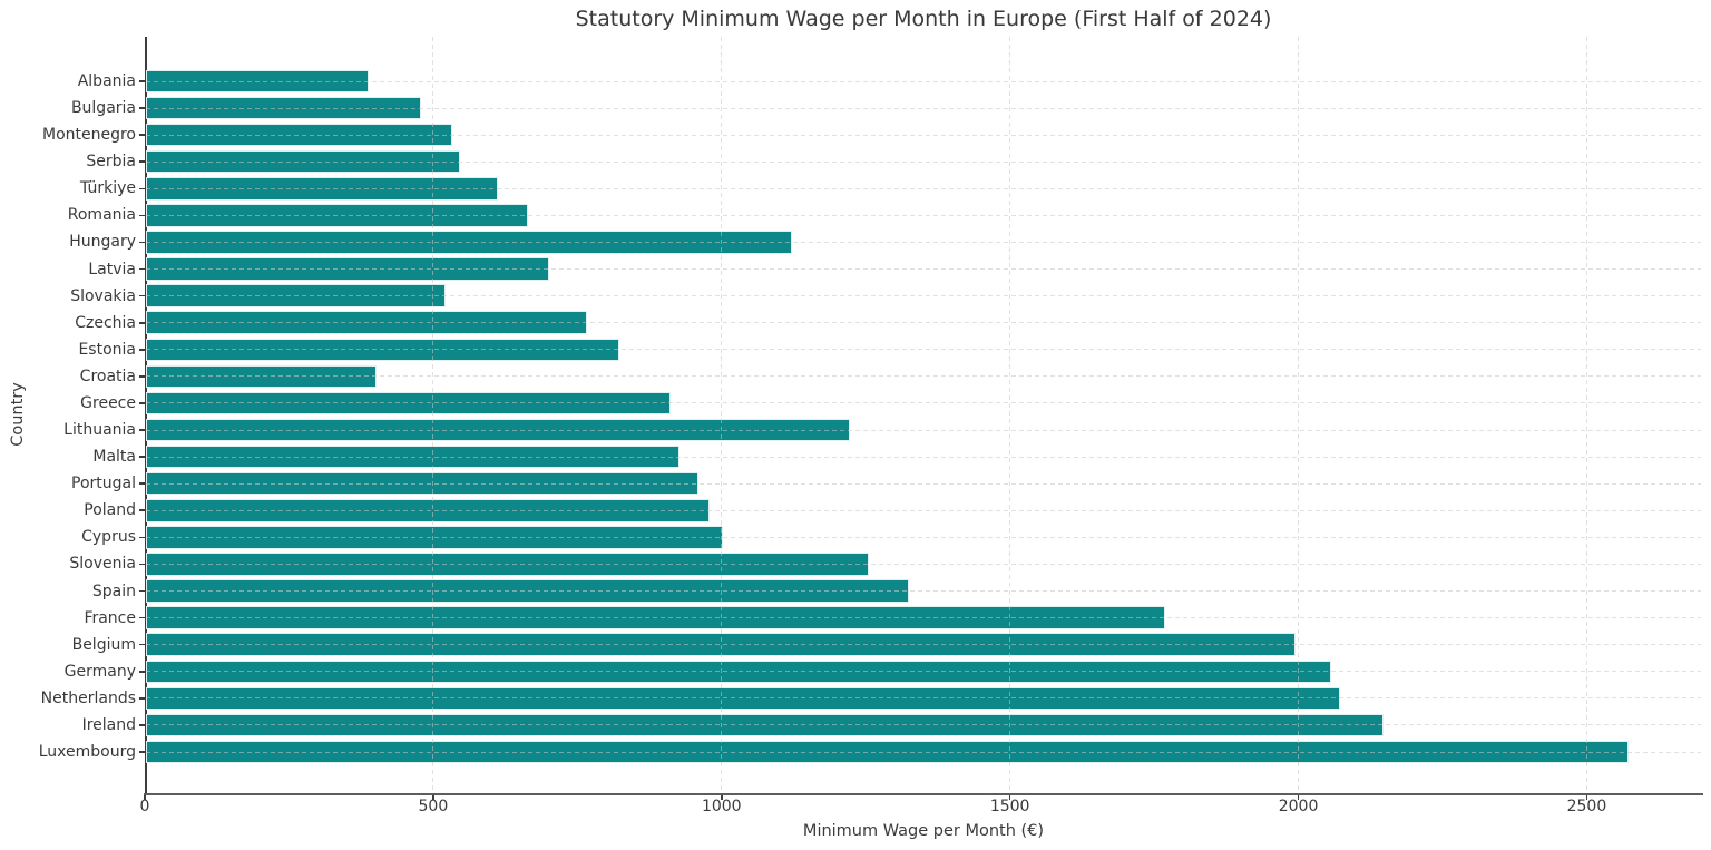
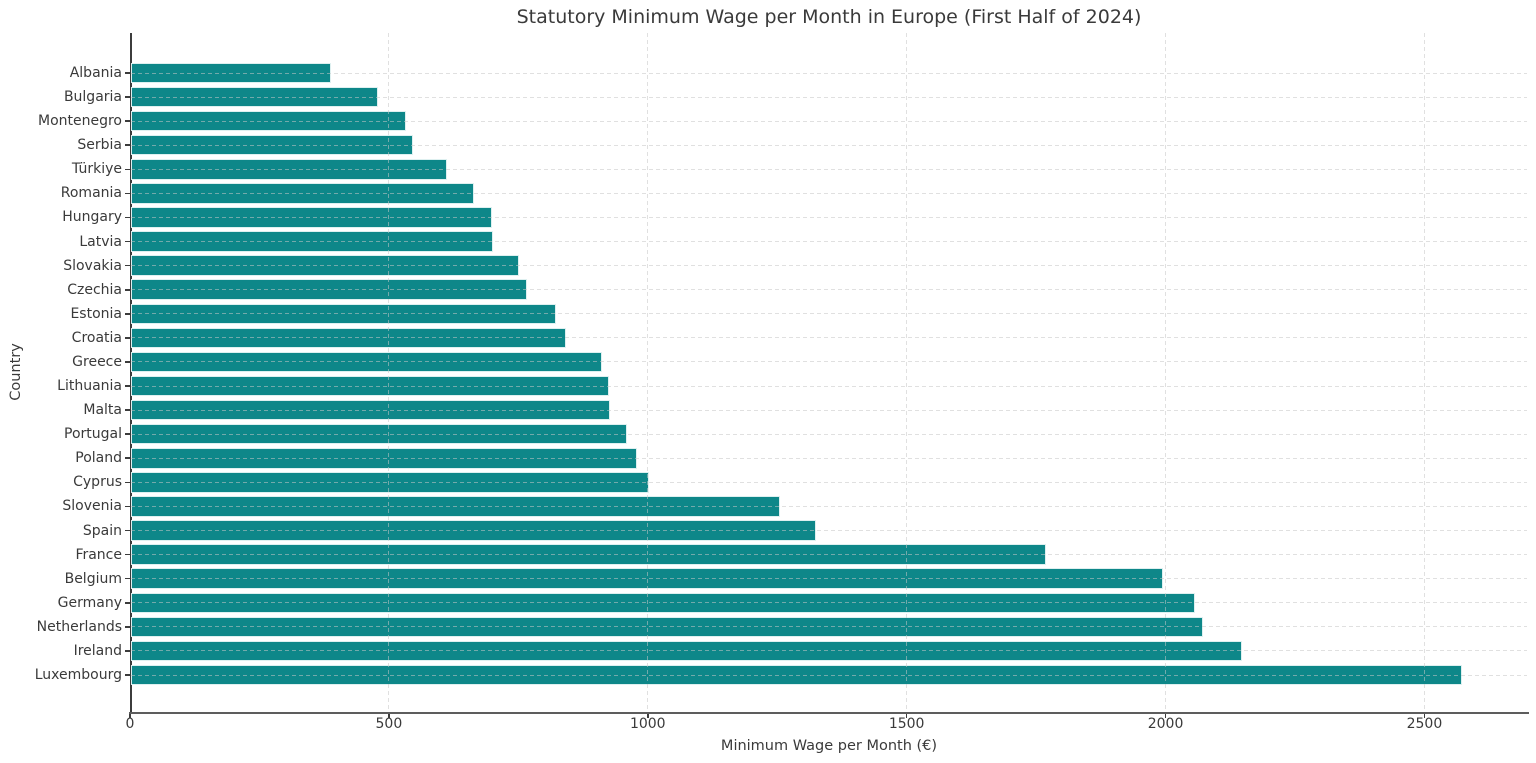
Hungary: 1120 -> 700
Slovakia: 520 -> 750
Croatia: 400 -> 840
Lithuania: 1220 -> 920
